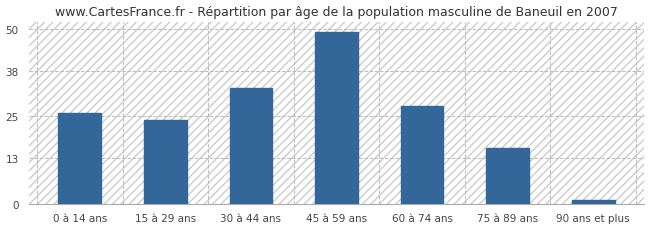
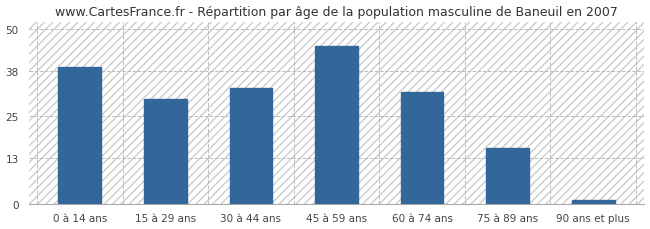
0 à 14 ans: 26 -> 39
15 à 29 ans: 24 -> 30
45 à 59 ans: 49 -> 45
60 à 74 ans: 28 -> 32
